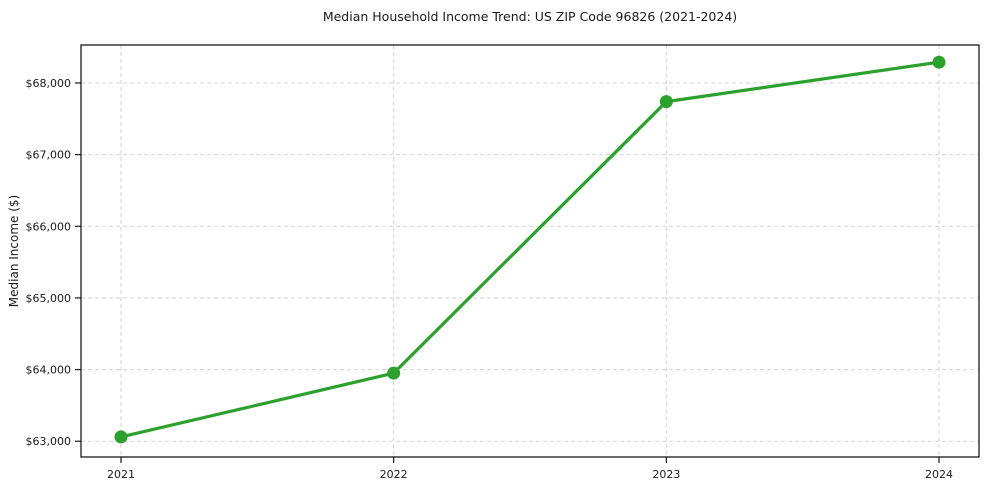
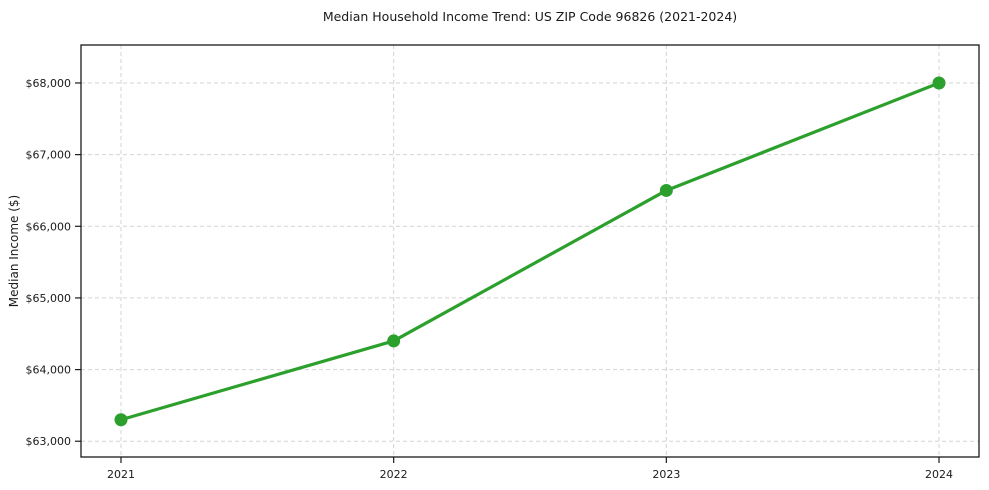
2021: $63100 -> $63300
2022: $64000 -> $64400
2023: $67700 -> $66500
2024: $68300 -> $68000
